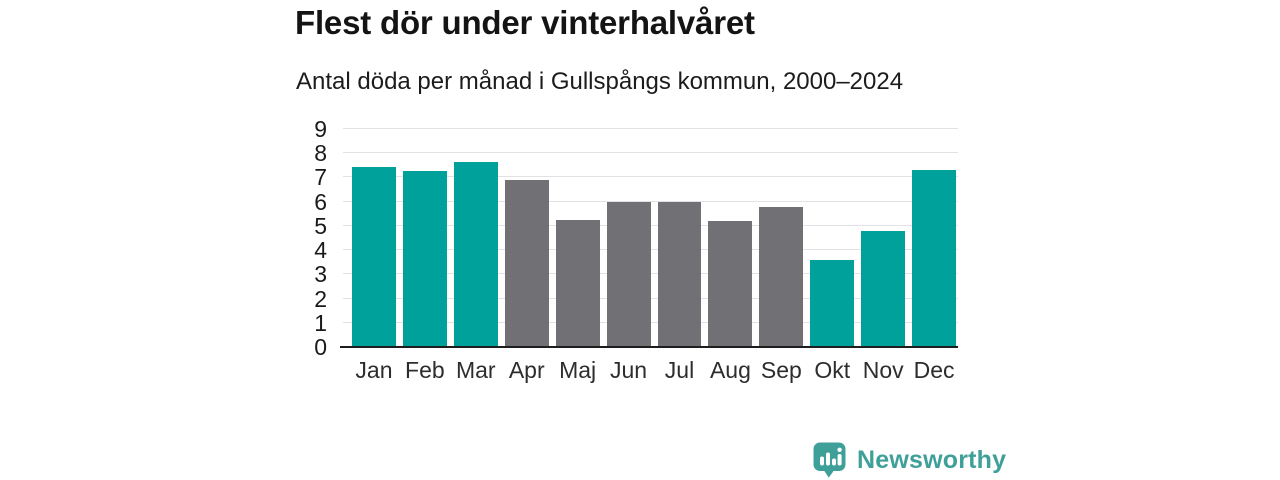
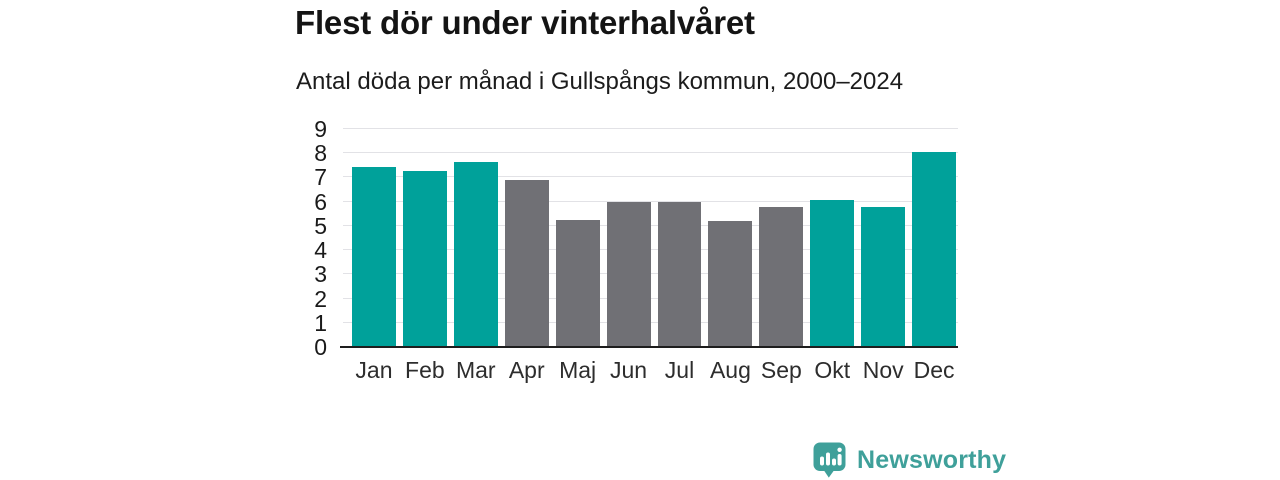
Okt: 3.6 -> 6.0
Nov: 4.8 -> 5.8
Dec: 7.3 -> 8.1
